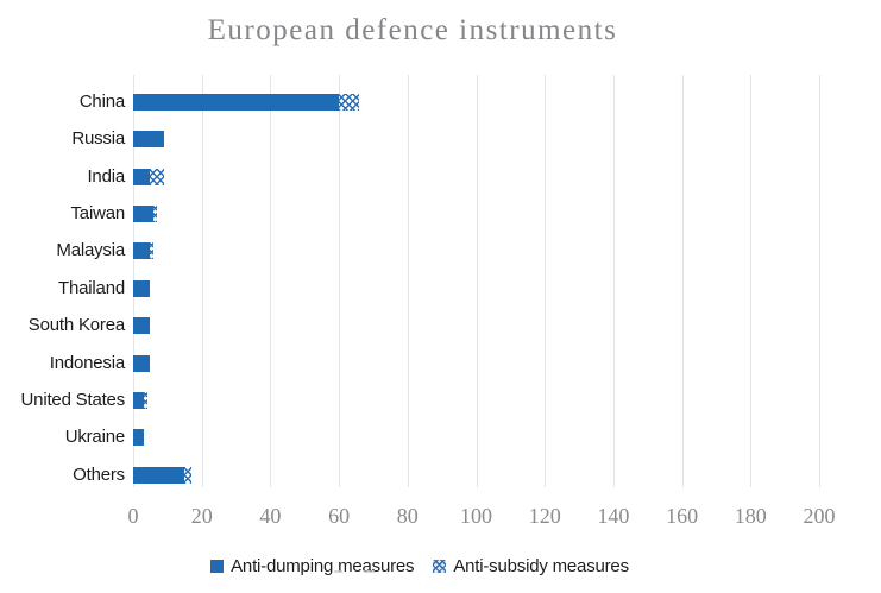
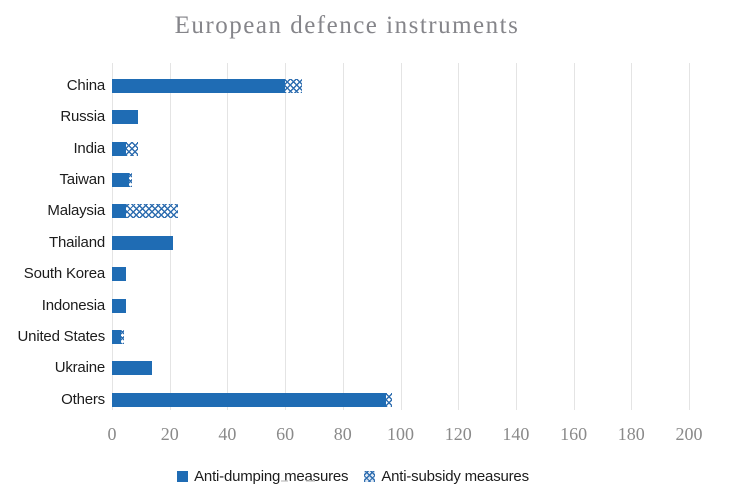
Anti-subsidy measures/Malaysia: 1 -> 18
Anti-dumping measures/Thailand: 5 -> 21
Anti-dumping measures/Ukraine: 3 -> 14
Anti-dumping measures/Others: 15 -> 95
